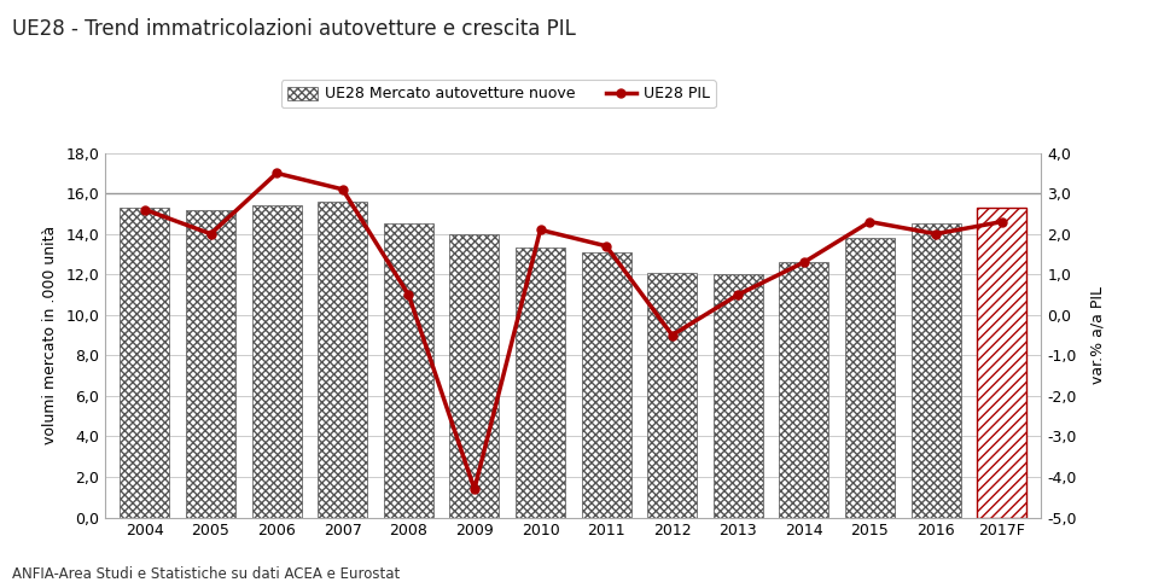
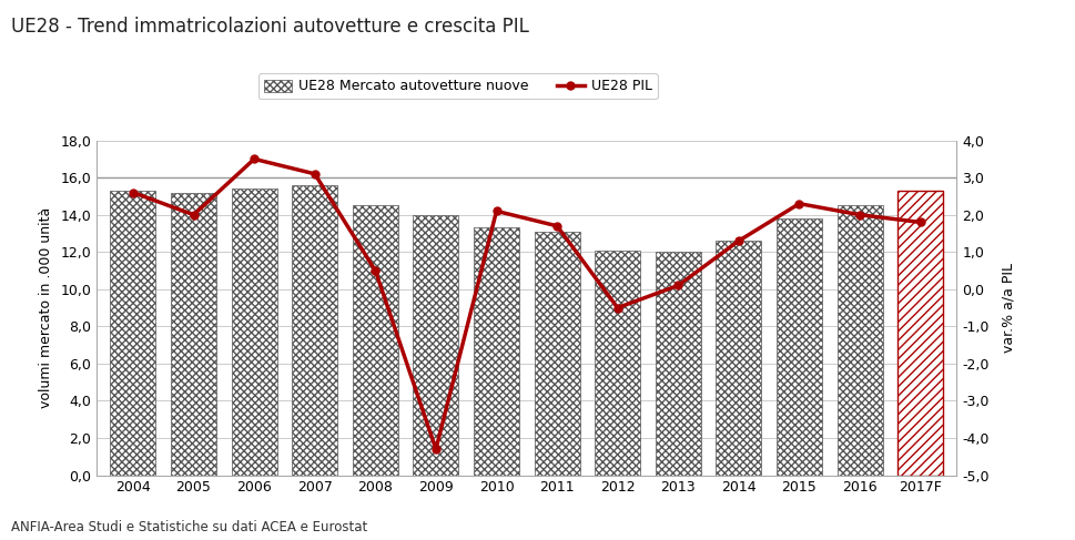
UE28 PIL/2013: 0,5 -> 0,1
UE28 PIL/2017F: 2,3 -> 1,8
